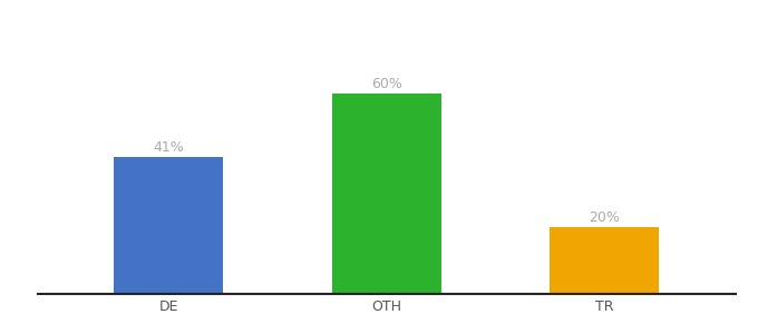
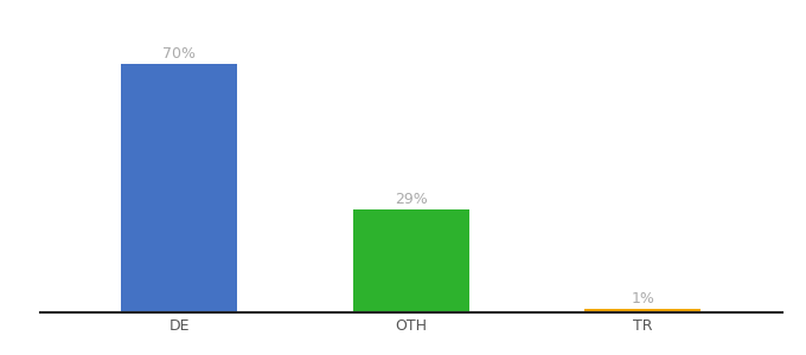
DE: 41% -> 70%
OTH: 60% -> 29%
TR: 20% -> 1%
